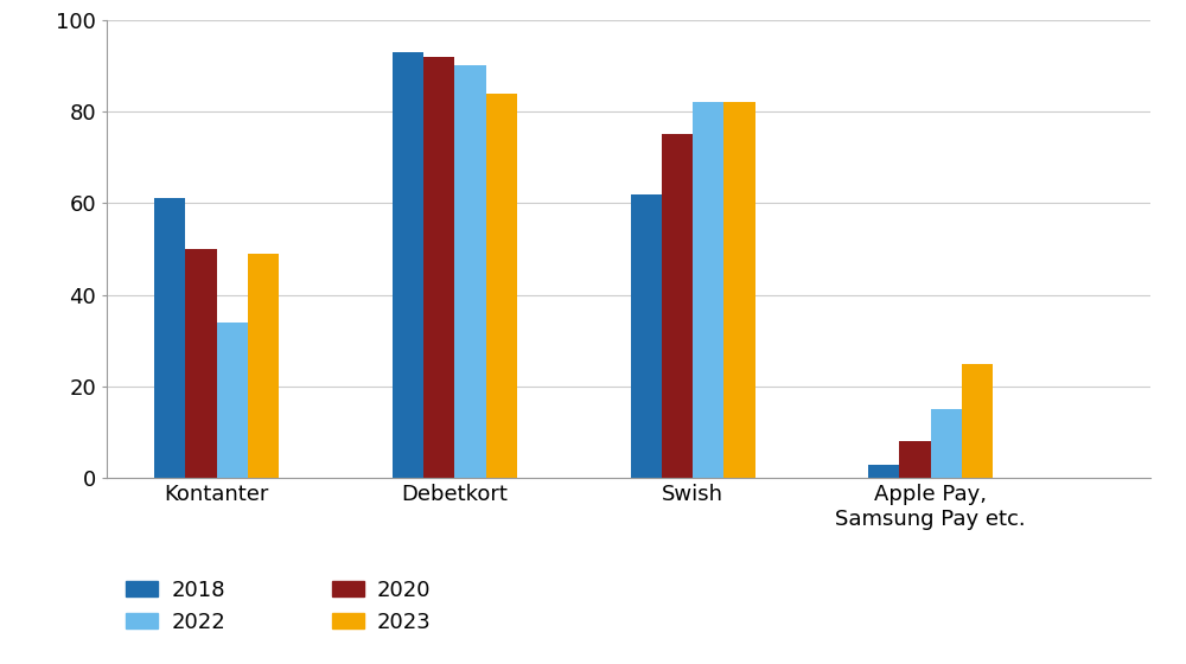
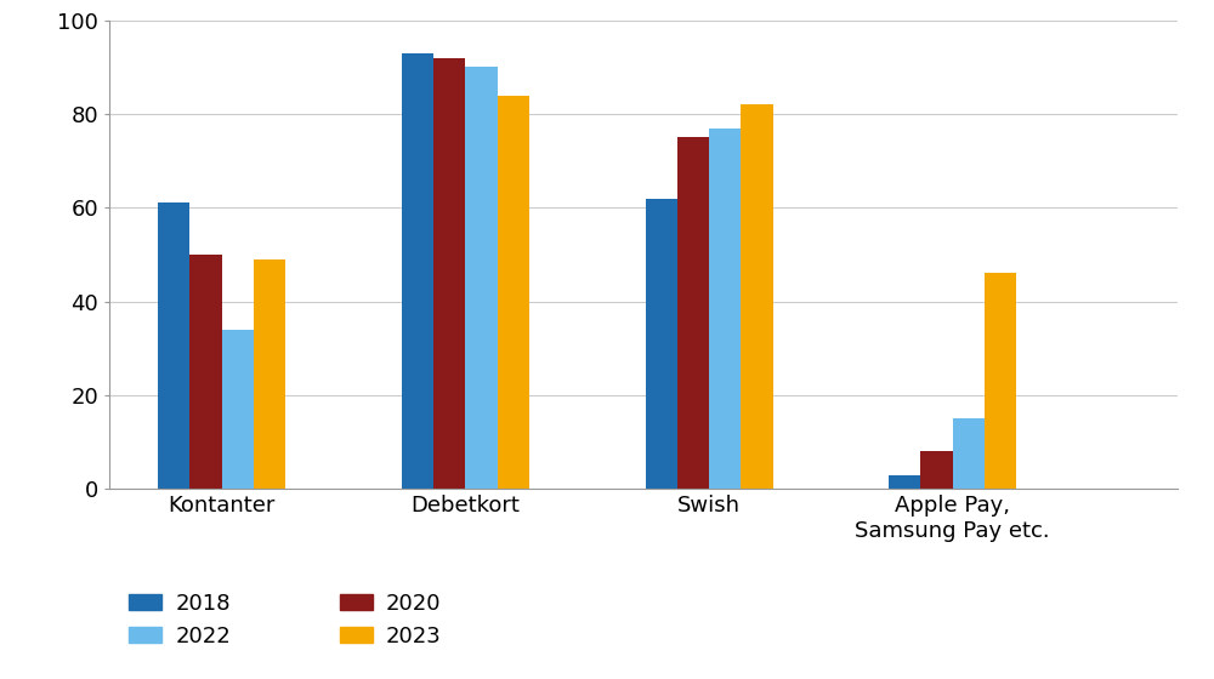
2022/Swish: 82 -> 77
2023/Apple Pay, Samsung Pay etc.: 25 -> 46
